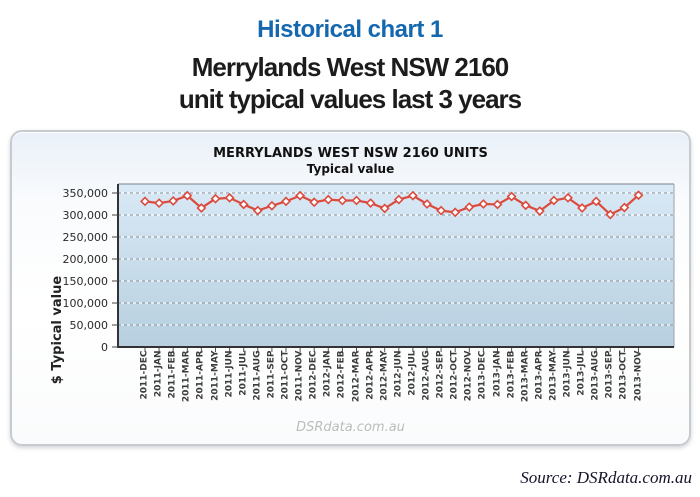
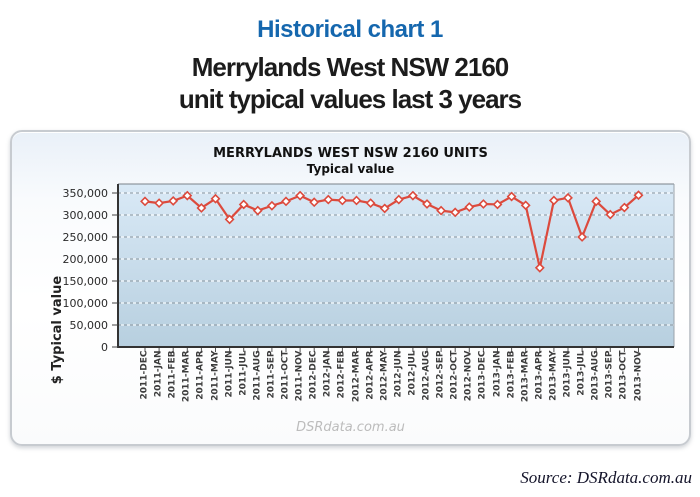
2011-JUN: 340000 -> 290000
2013-APR: 310000 -> 180000
2013-JUL: 320000 -> 250000
